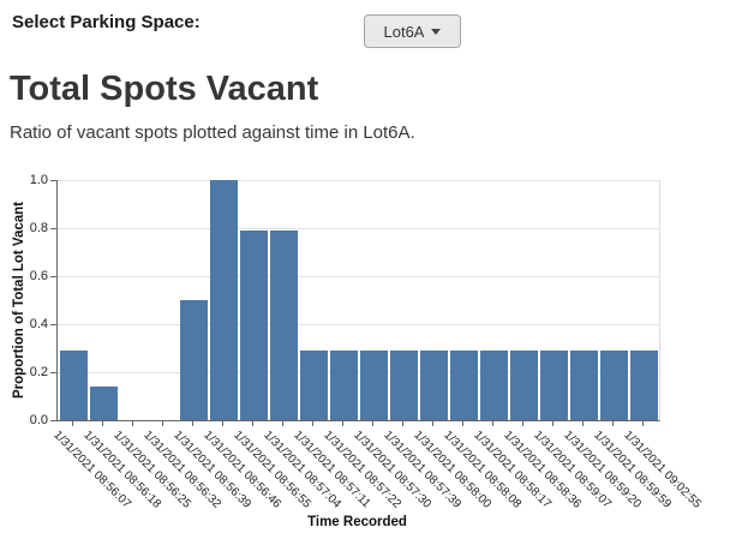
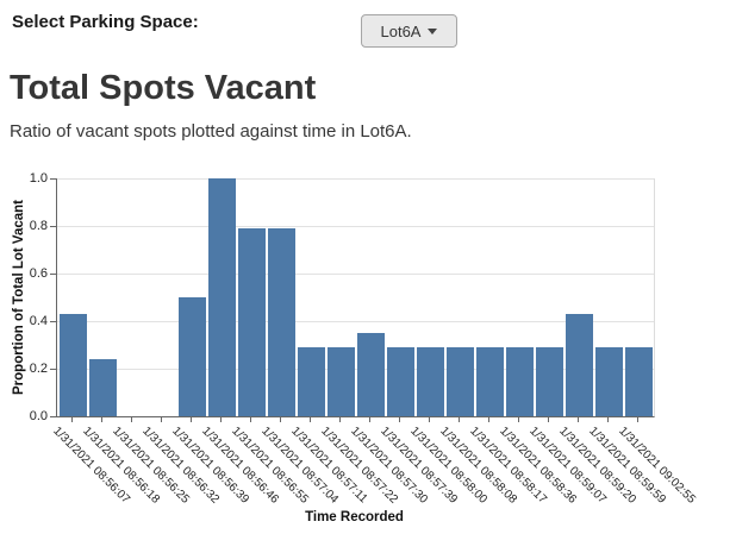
1/31/2021 08:56:07: 0.29 -> 0.43
1/31/2021 08:56:18: 0.14 -> 0.24
1/31/2021 08:57:30: 0.29 -> 0.35
1/31/2021 08:59:20: 0.29 -> 0.43
